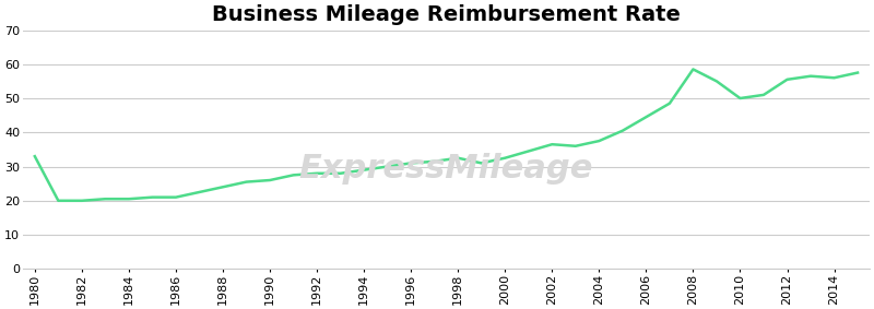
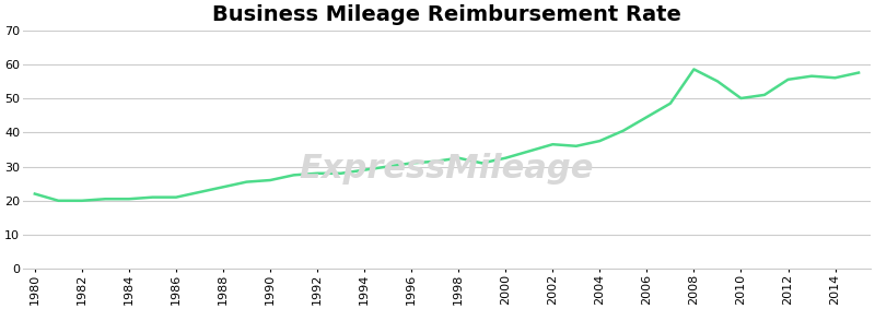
1980: 33.0 -> 22.0
